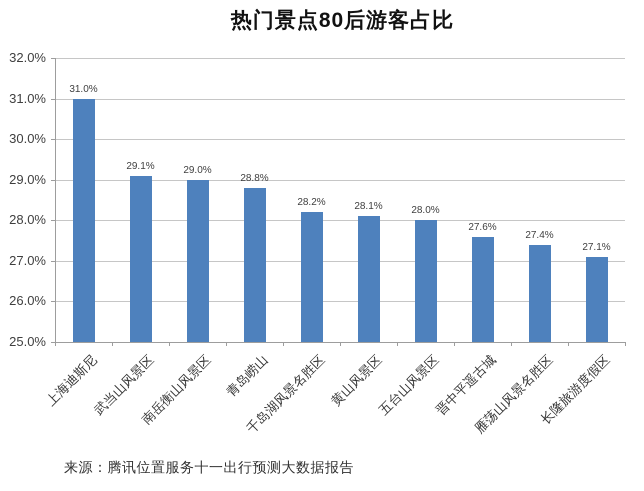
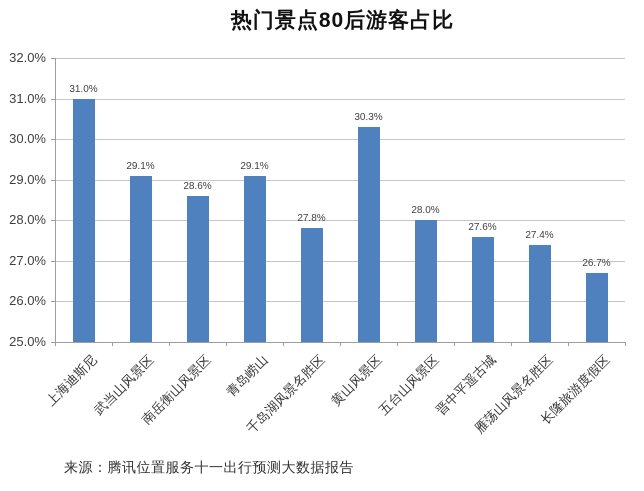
南岳衡山风景区: 29.0% -> 28.6%
青岛崂山: 28.8% -> 29.1%
千岛湖风景名胜区: 28.2% -> 27.8%
黄山风景区: 28.1% -> 30.3%
长隆旅游度假区: 27.1% -> 26.7%
